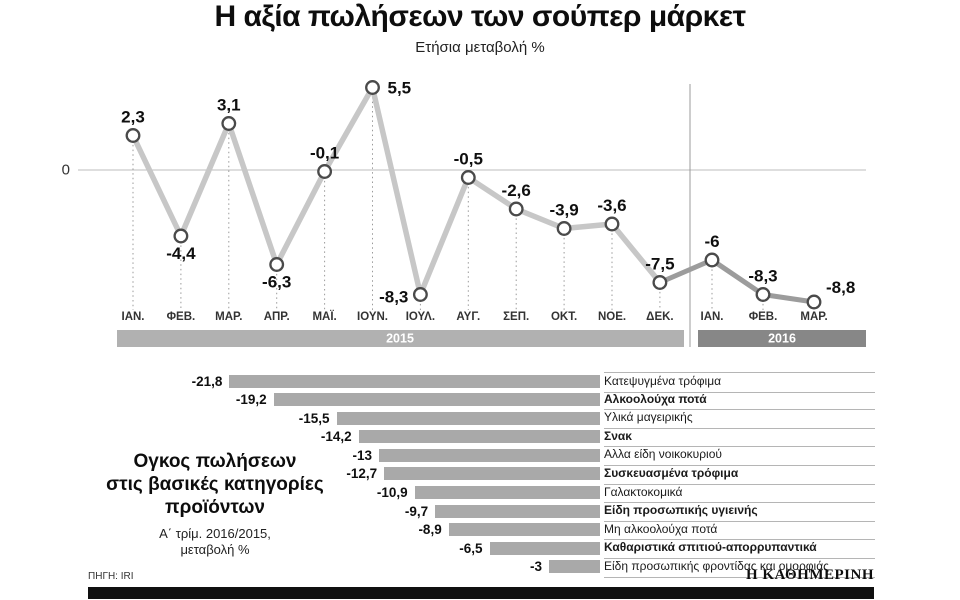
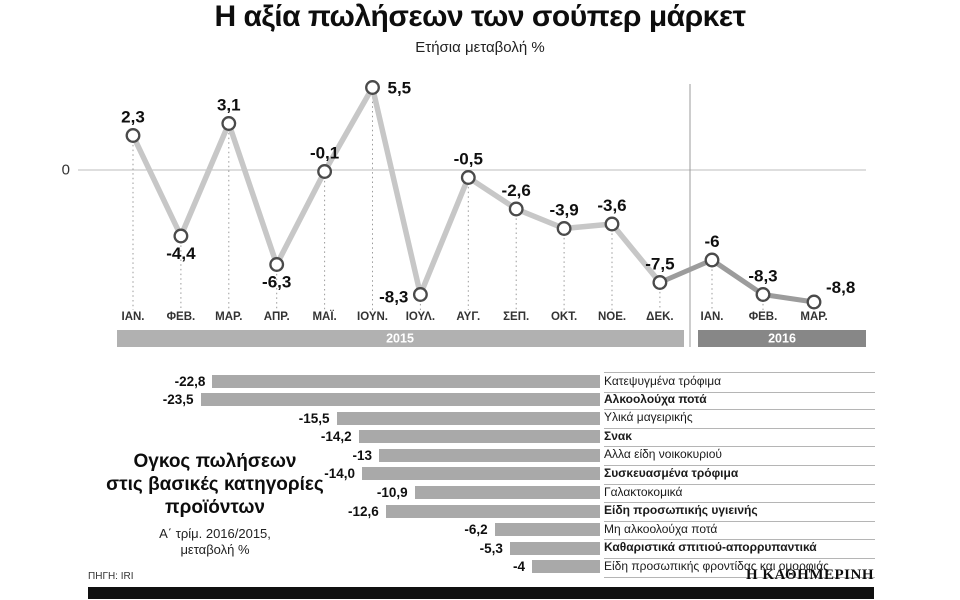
Ογκος πωλήσεων στις βασικές κατηγορίες προϊόντων/Κατεψυγμένα τρόφιμα: -21,8 -> -22,8
Ογκος πωλήσεων στις βασικές κατηγορίες προϊόντων/Αλκοολούχα ποτά: -19,2 -> -23,5
Ογκος πωλήσεων στις βασικές κατηγορίες προϊόντων/Συσκευασμένα τρόφιμα: -12,7 -> -14,0
Ογκος πωλήσεων στις βασικές κατηγορίες προϊόντων/Είδη προσωπικής υγιεινής: -9,7 -> -12,6
Ογκος πωλήσεων στις βασικές κατηγορίες προϊόντων/Μη αλκοολούχα ποτά: -8,9 -> -6,2
Ογκος πωλήσεων στις βασικές κατηγορίες προϊόντων/Καθαριστικά σπιτιού-απορρυπαντικά: -6,5 -> -5,3
Ογκος πωλήσεων στις βασικές κατηγορίες προϊόντων/Είδη προσωπικής φροντίδας και ομορφιάς: -3 -> -4
